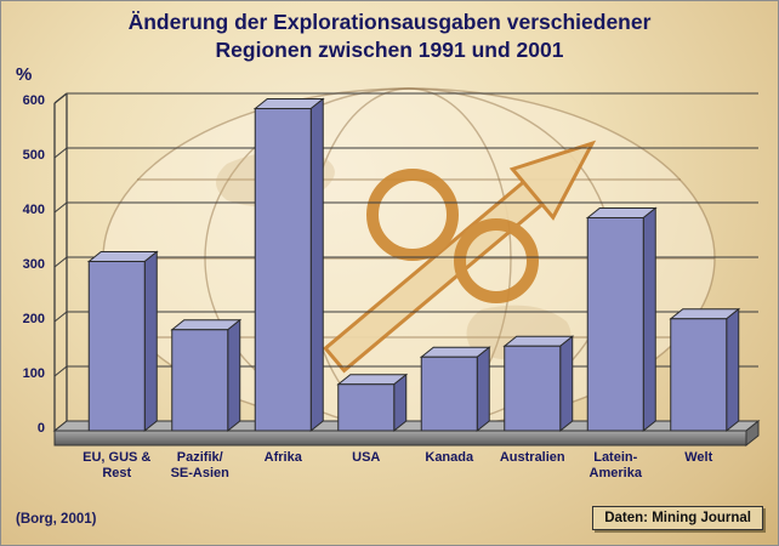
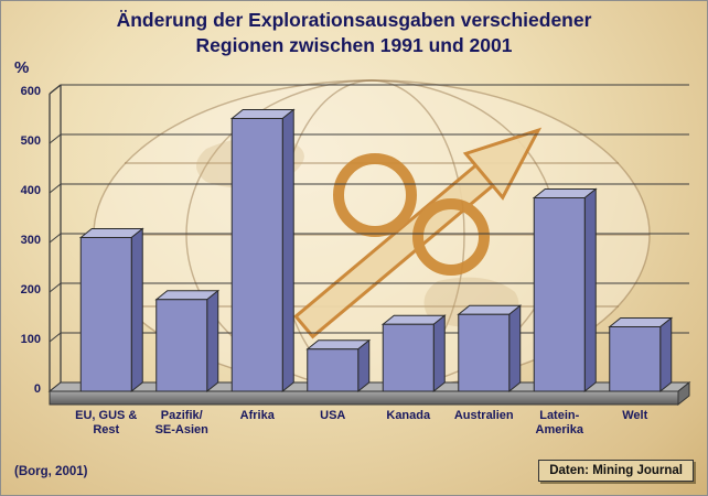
Afrika: 590 -> 550
Welt: 200 -> 130
